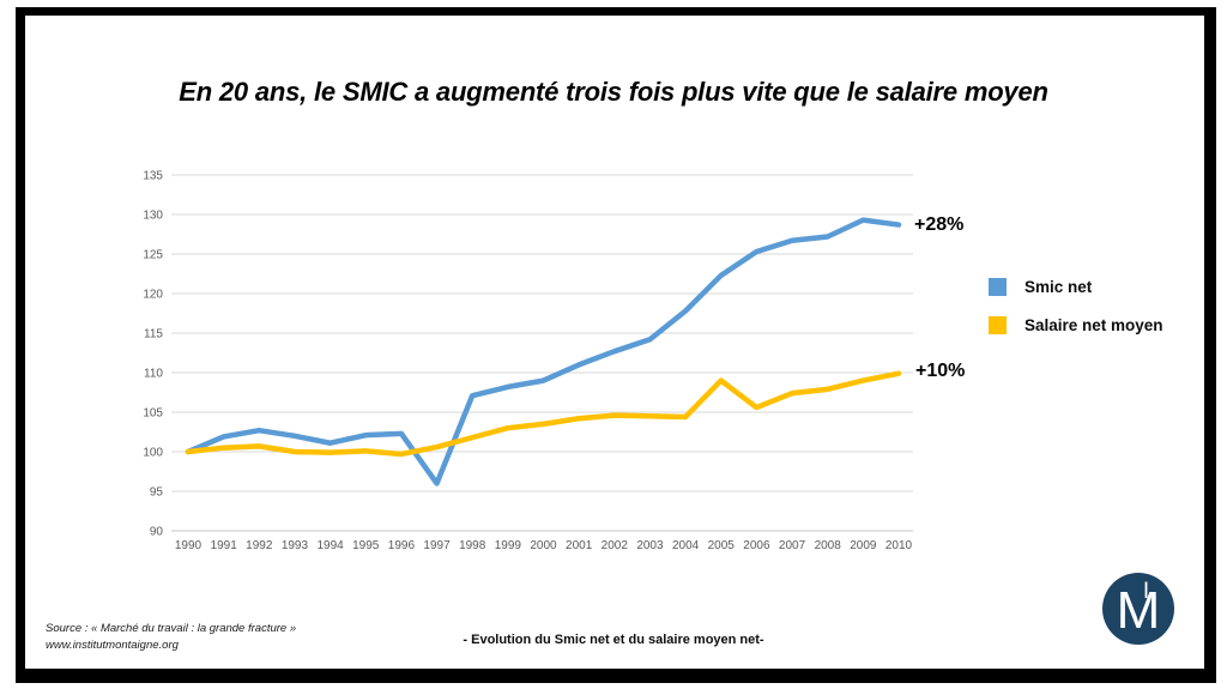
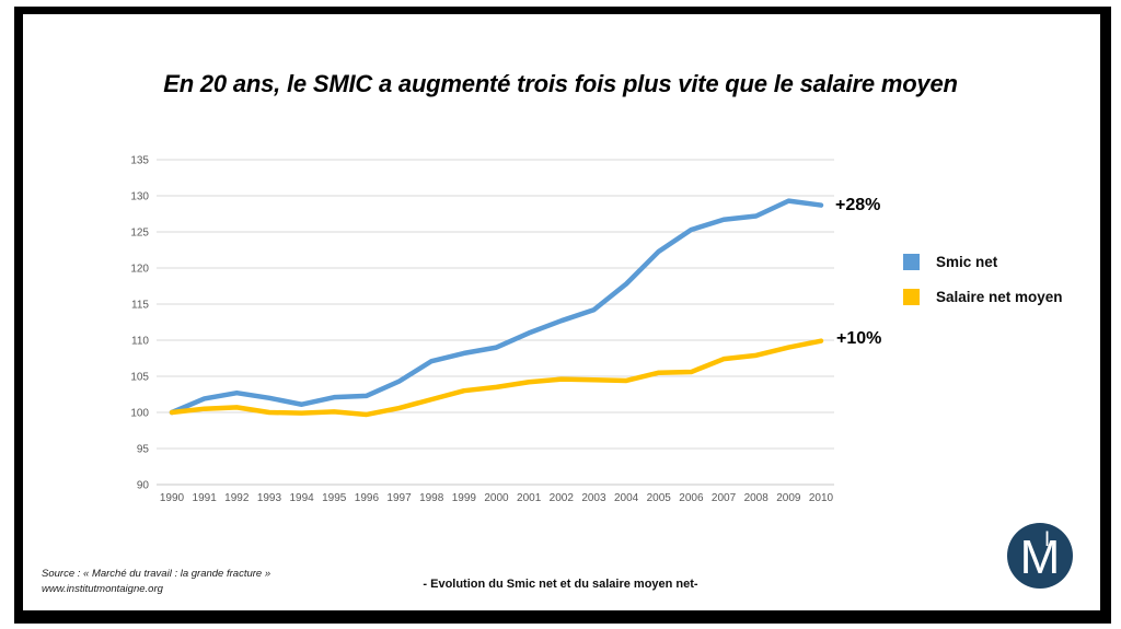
Smic net/1997: 96 -> 104
Salaire net moyen/2005: 109 -> 106
